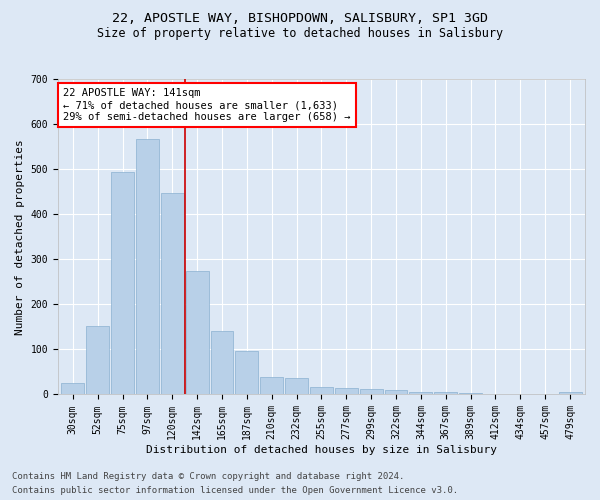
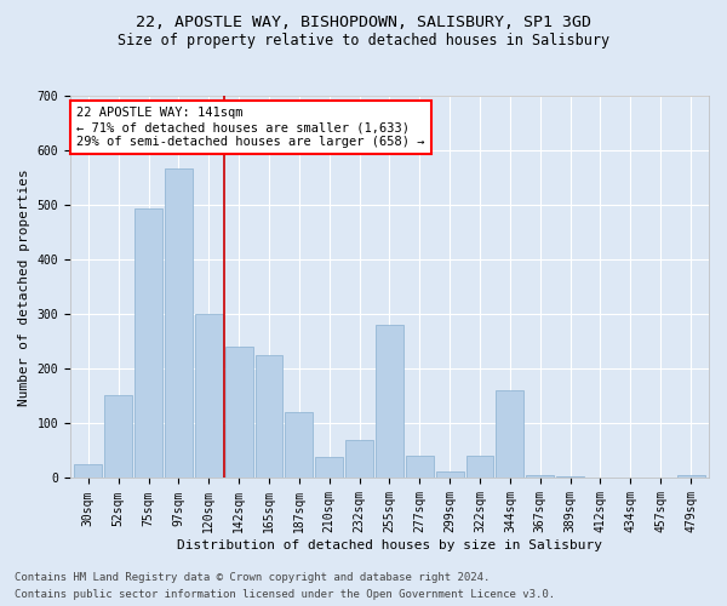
120sqm: 447 -> 300
142sqm: 275 -> 240
165sqm: 140 -> 225
187sqm: 97 -> 120
232sqm: 37 -> 70
255sqm: 16 -> 280
277sqm: 15 -> 40
322sqm: 9 -> 40
344sqm: 6 -> 160
